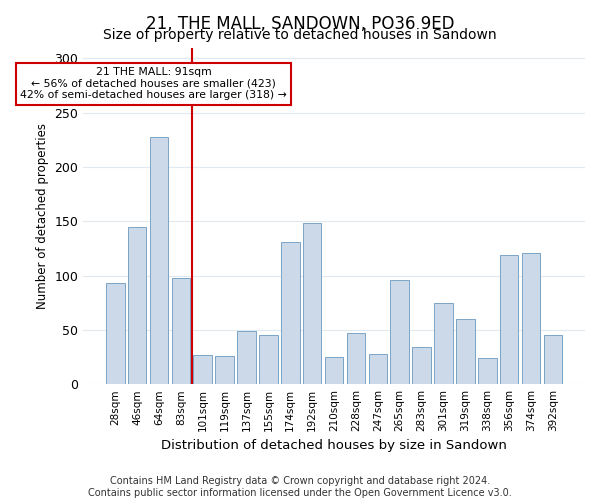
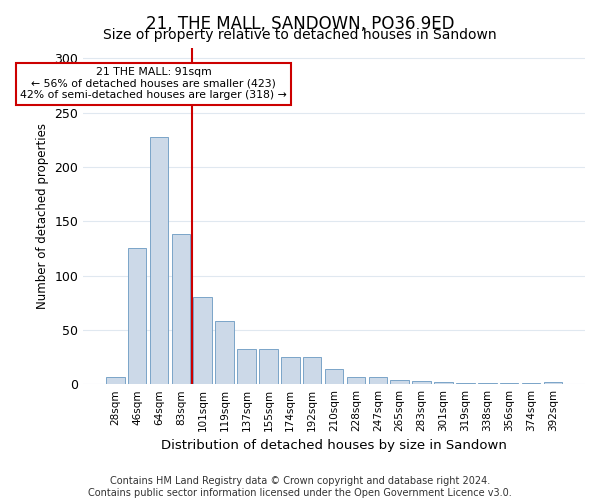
28sqm: 93 -> 7
46sqm: 145 -> 125
83sqm: 98 -> 138
101sqm: 27 -> 80
119sqm: 26 -> 58
137sqm: 49 -> 32
155sqm: 45 -> 32
174sqm: 131 -> 25
192sqm: 148 -> 25
210sqm: 25 -> 14
228sqm: 47 -> 7
247sqm: 28 -> 7
265sqm: 96 -> 4
283sqm: 34 -> 3
301sqm: 75 -> 2
319sqm: 60 -> 1
338sqm: 24 -> 1
356sqm: 119 -> 1
374sqm: 121 -> 1
392sqm: 45 -> 2
